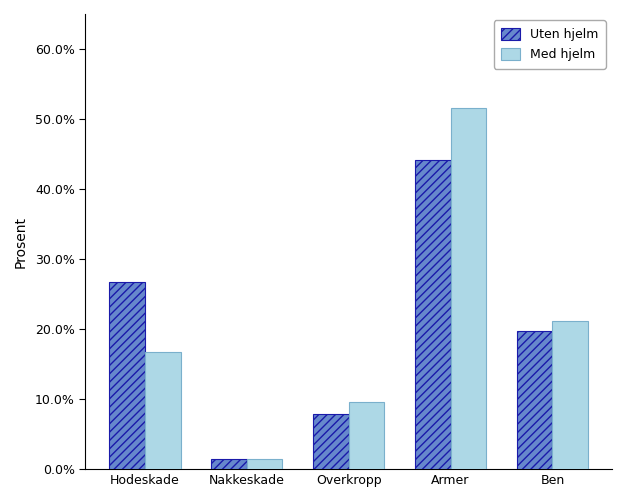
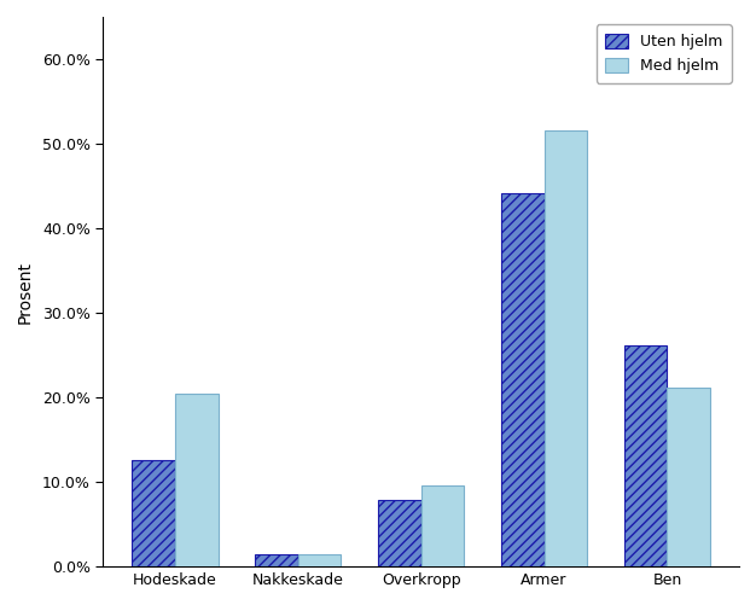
Uten hjelm/Hodeskade: 26.7% -> 12.6%
Med hjelm/Hodeskade: 16.7% -> 20.4%
Uten hjelm/Ben: 19.8% -> 26.2%
